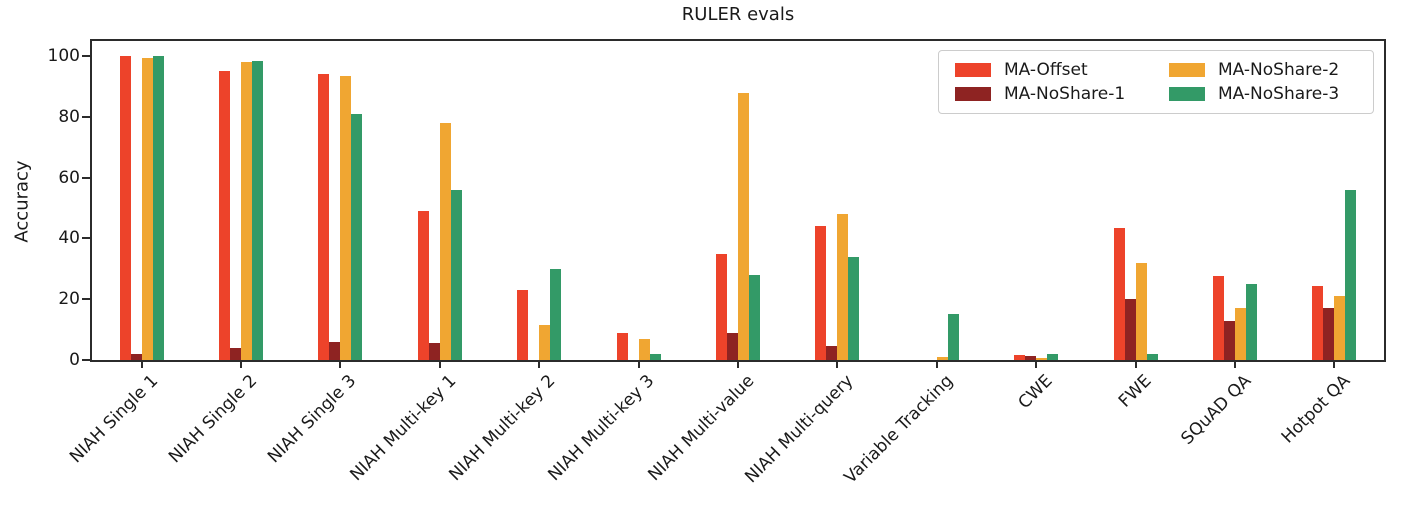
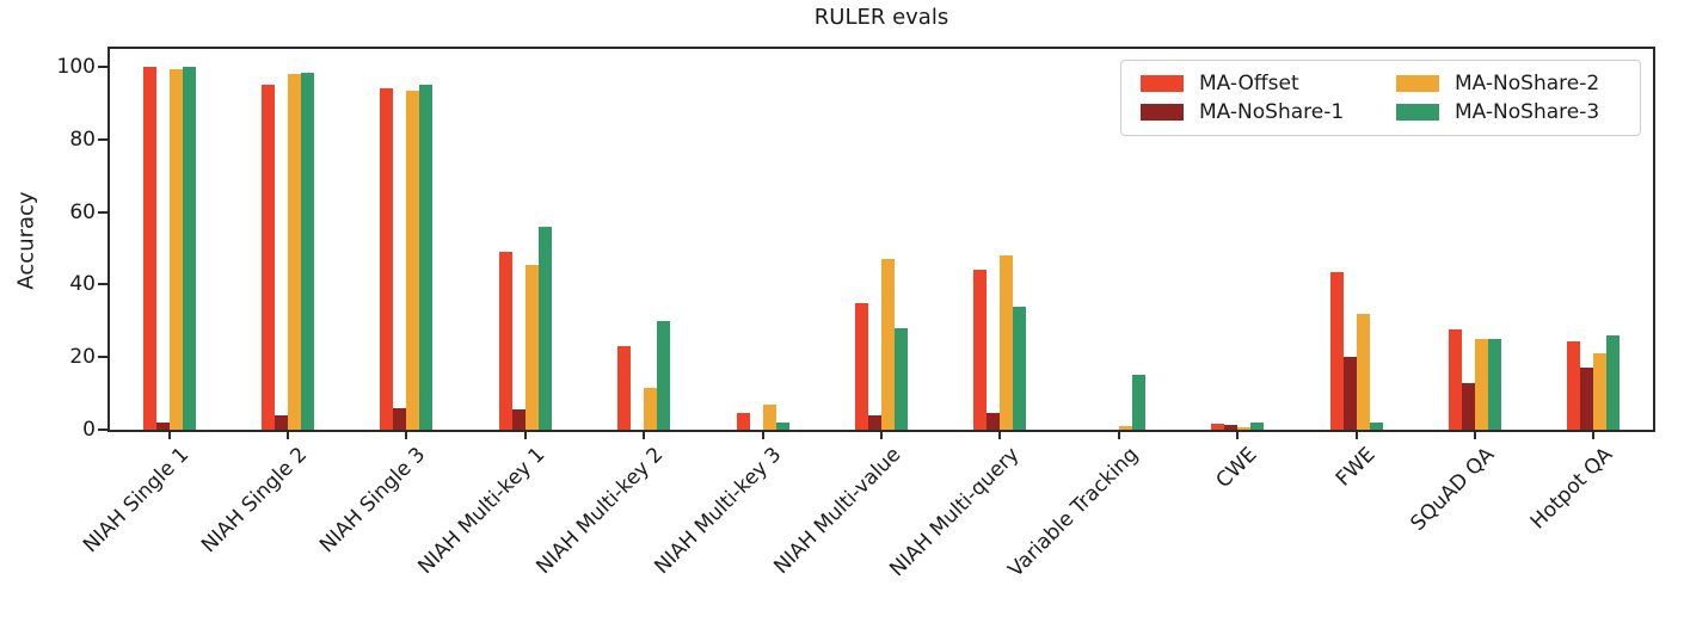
MA-NoShare-3/NIAH Single 3: 81 -> 95
MA-NoShare-2/NIAH Multi-key 1: 78 -> 46
MA-Offset/NIAH Multi-key 3: 9 -> 4
MA-NoShare-1/NIAH Multi-value: 9 -> 4
MA-NoShare-2/NIAH Multi-value: 88 -> 47
MA-NoShare-2/SQuAD QA: 17 -> 25
MA-NoShare-3/Hotpot QA: 56 -> 26
